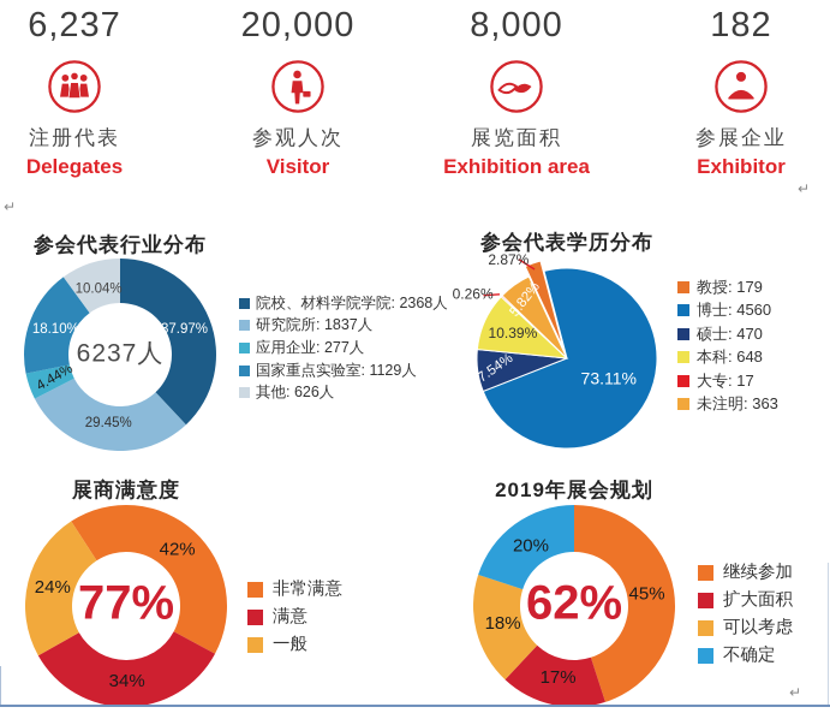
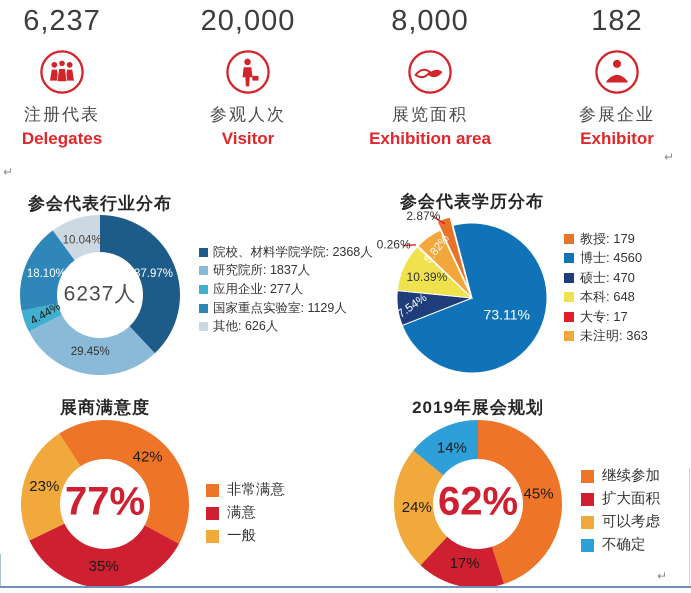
展商满意度/满意: 34% -> 35%
展商满意度/一般: 24% -> 23%
2019年展会规划/可以考虑: 18% -> 24%
2019年展会规划/不确定: 20% -> 14%
